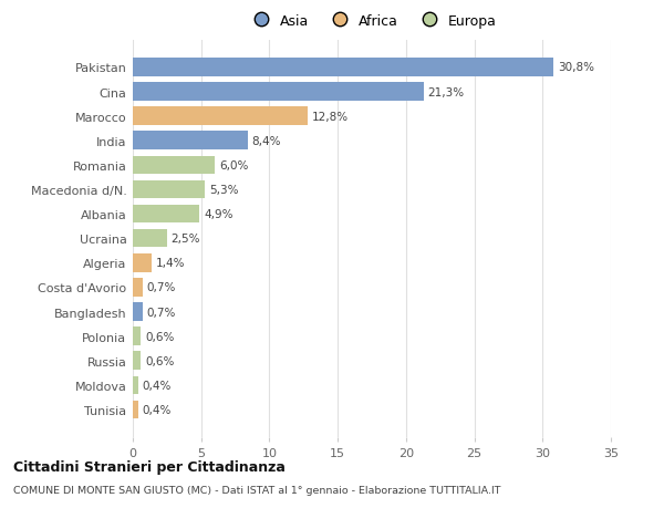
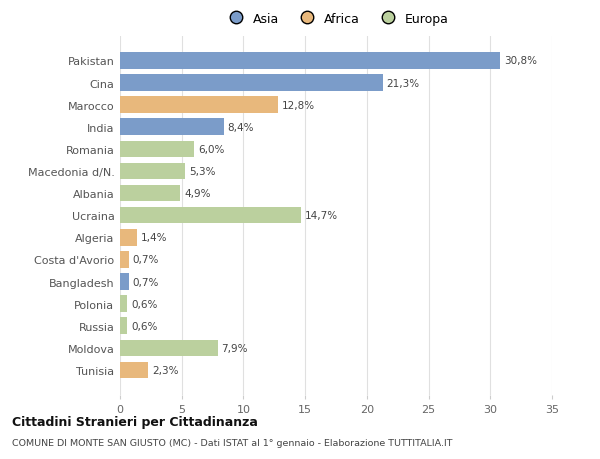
Ucraina: 2,5% -> 14,7%
Moldova: 0,4% -> 7,9%
Tunisia: 0,4% -> 2,3%
